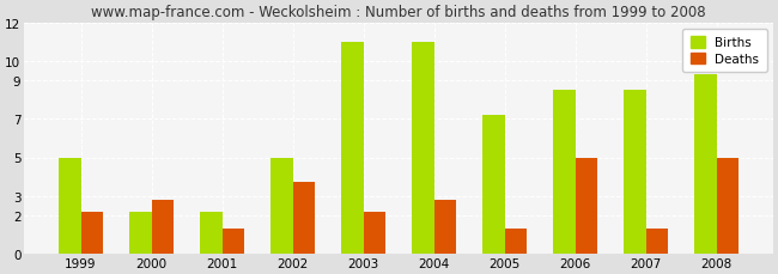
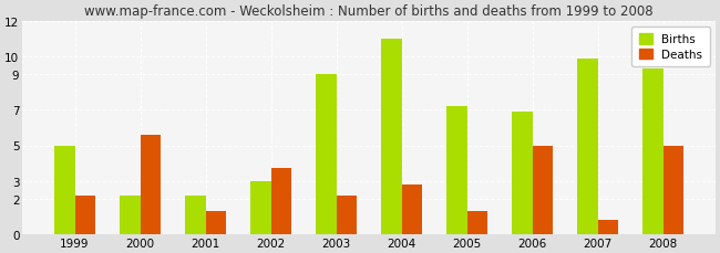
Deaths/2000: 2.8 -> 5.6
Births/2002: 5.0 -> 3.0
Births/2003: 11.0 -> 9.0
Births/2006: 8.5 -> 6.9
Births/2007: 8.5 -> 9.9
Deaths/2007: 1.3 -> 0.8
